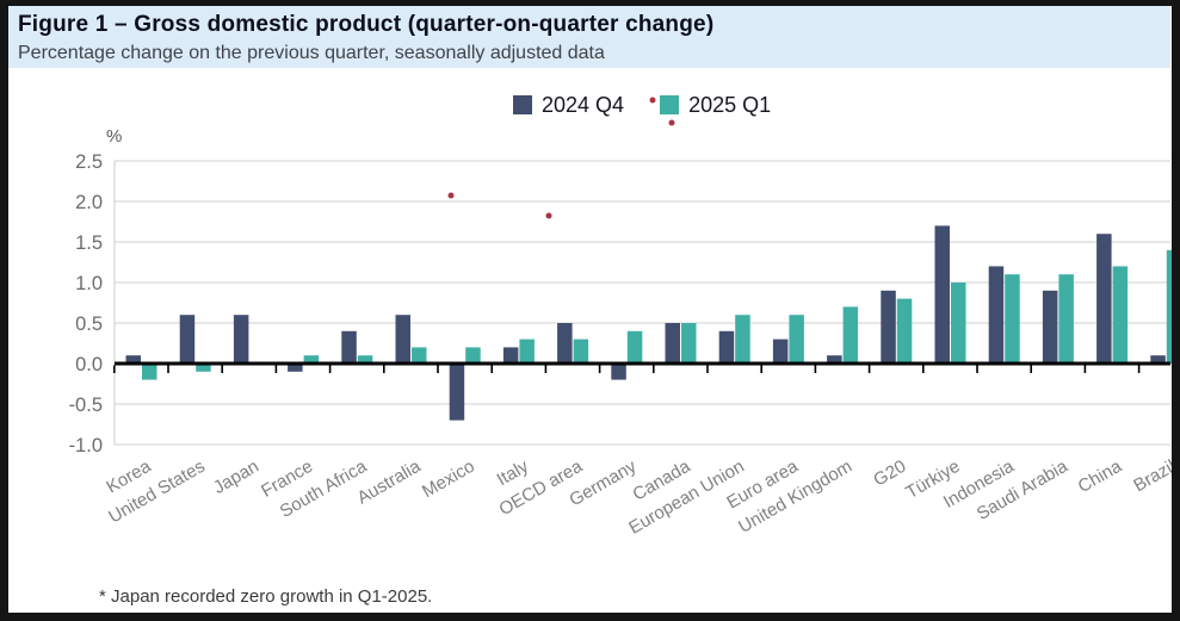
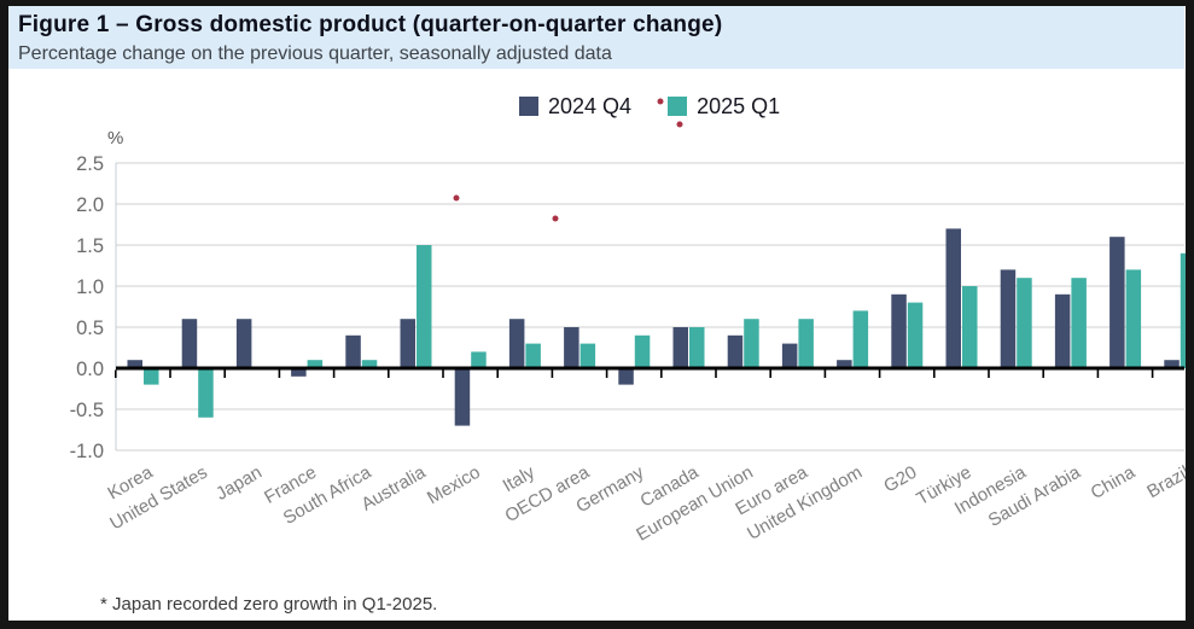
2025 Q1/United States: -0.1 -> -0.6
2025 Q1/Australia: 0.2 -> 1.5
2024 Q4/Italy: 0.2 -> 0.6
